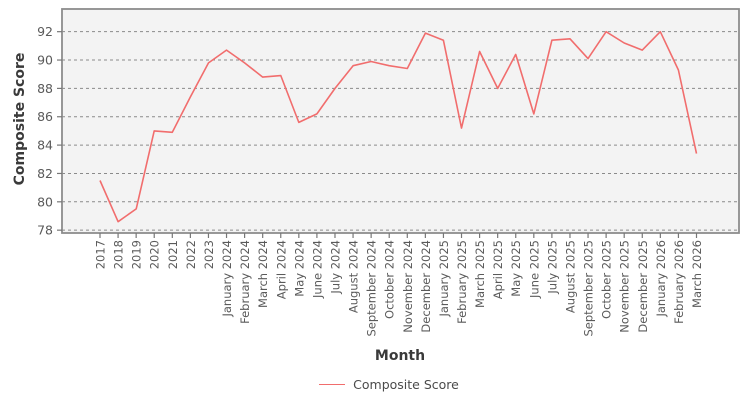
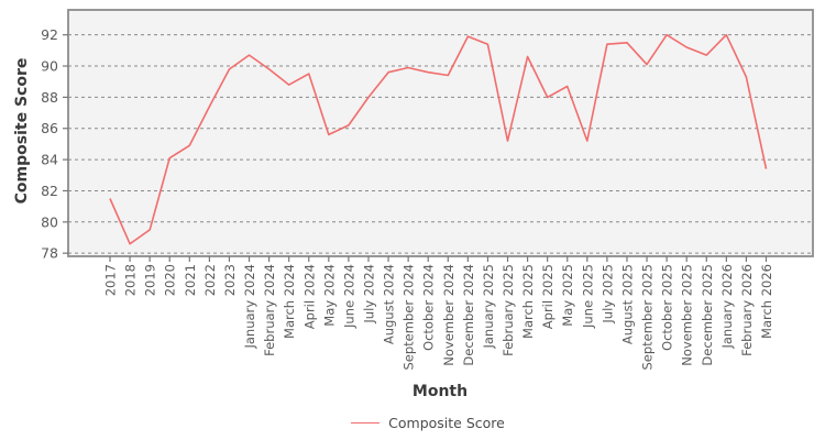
2020: 85.0 -> 84.1
April 2024: 88.9 -> 89.5
May 2025: 90.4 -> 88.7
June 2025: 86.2 -> 85.2
